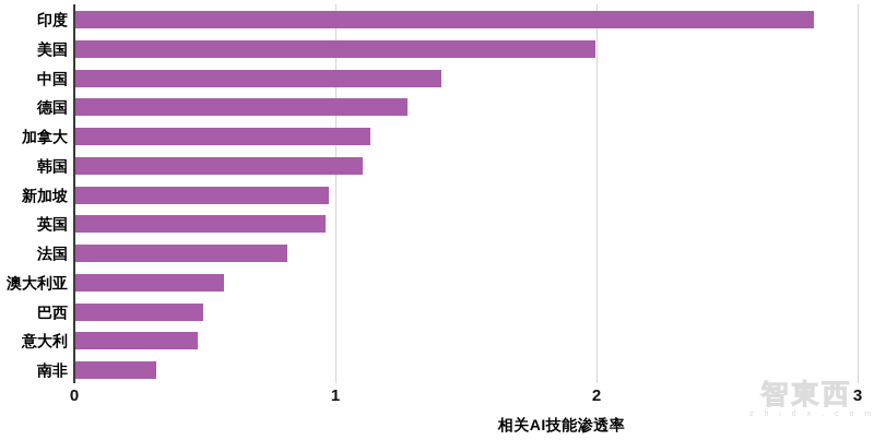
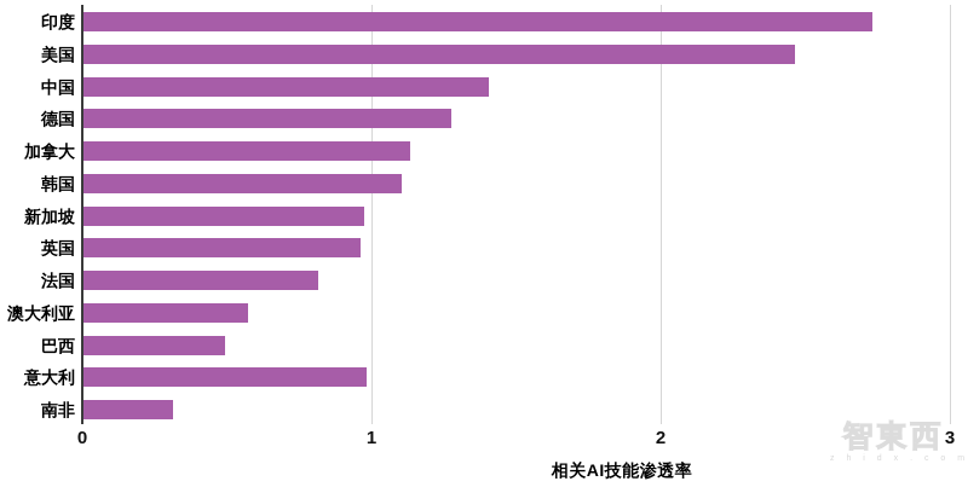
印度: 2.83 -> 2.73
美国: 1.99 -> 2.46
意大利: 0.47 -> 0.98
